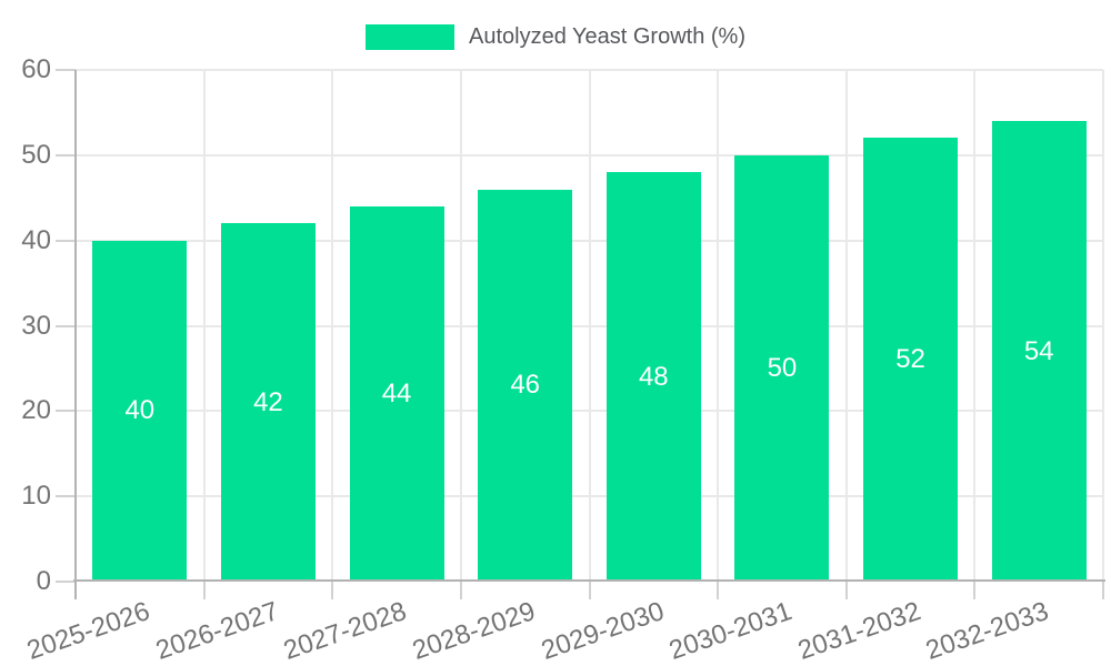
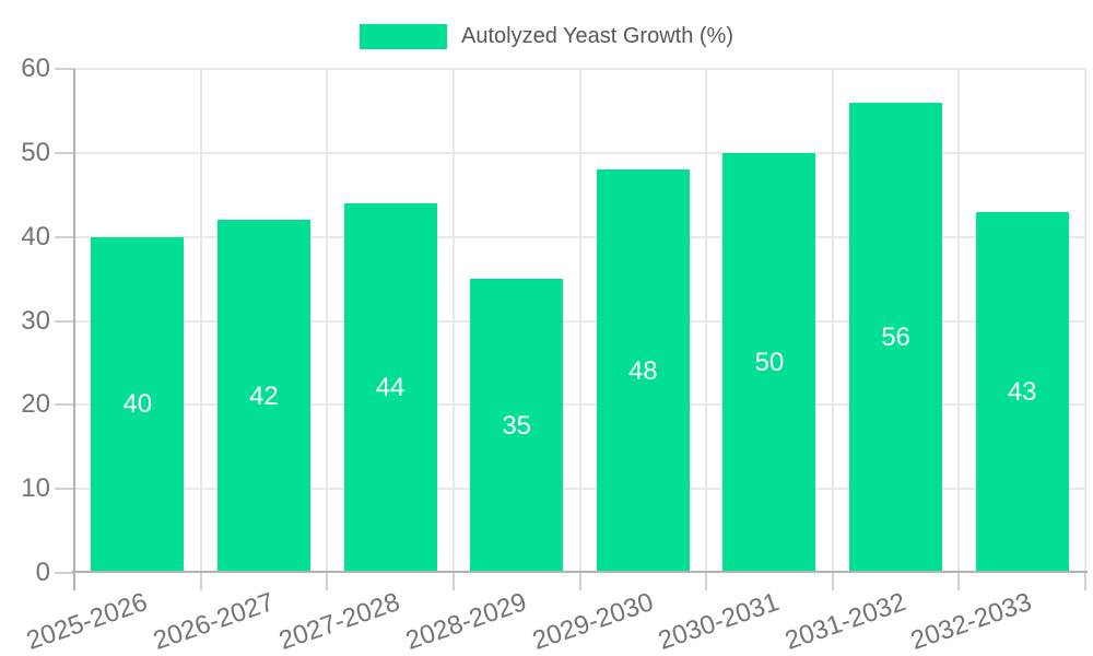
2028-2029: 46 -> 35
2031-2032: 52 -> 56
2032-2033: 54 -> 43
